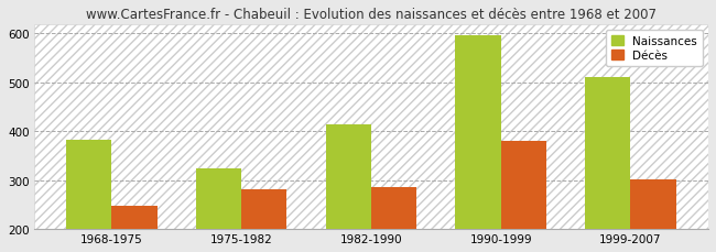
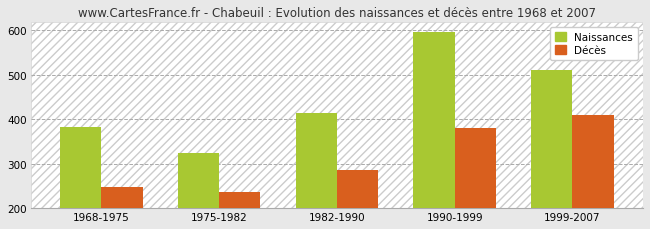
Décès/1975-1982: 280 -> 235
Décès/1999-2007: 301 -> 410
